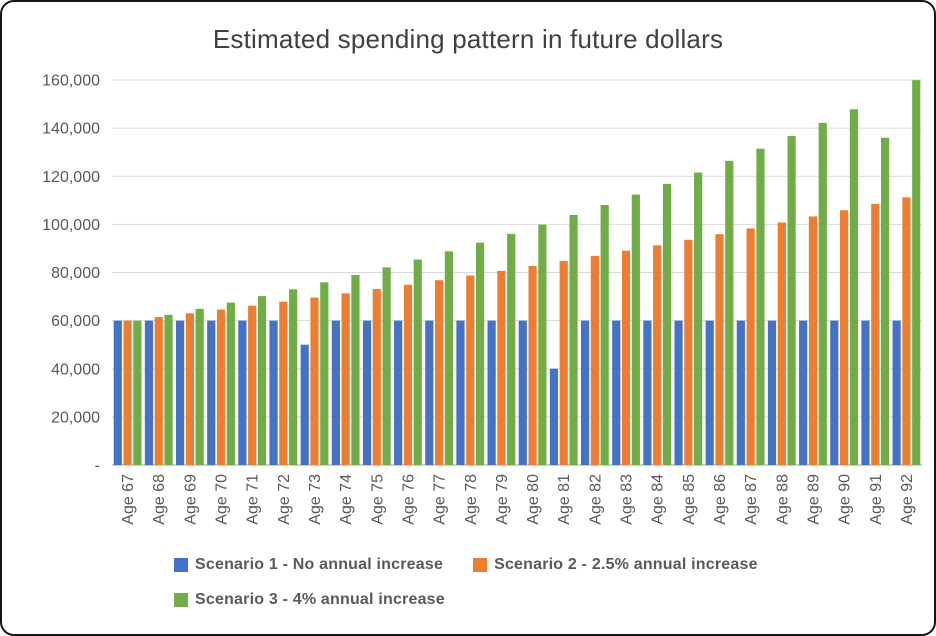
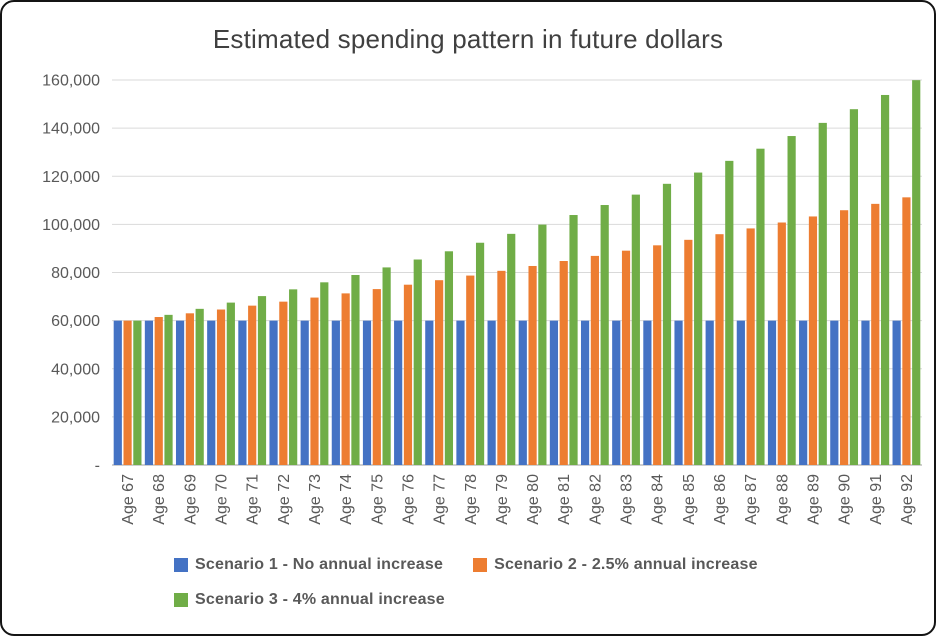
Scenario 1 - No annual increase/Age 73: 50000 -> 60000
Scenario 1 - No annual increase/Age 81: 40000 -> 60000
Scenario 3 - 4% annual increase/Age 91: 136000 -> 154000
